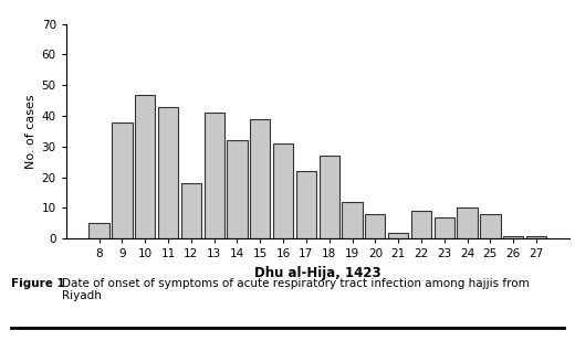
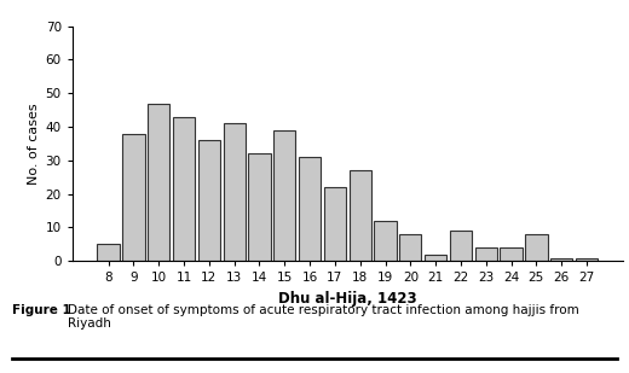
12: 18 -> 36
23: 7 -> 4
24: 10 -> 4
